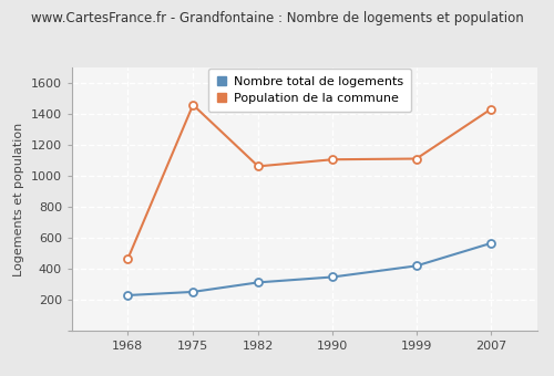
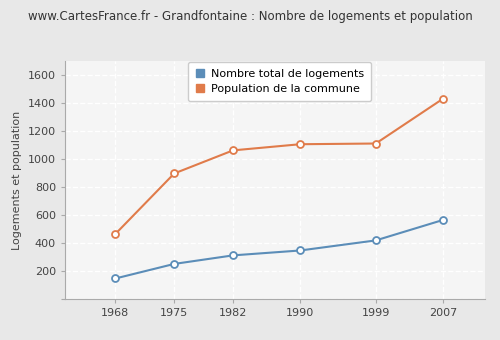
Nombre total de logements/1968: 230 -> 150
Population de la commune/1975: 1460 -> 900
